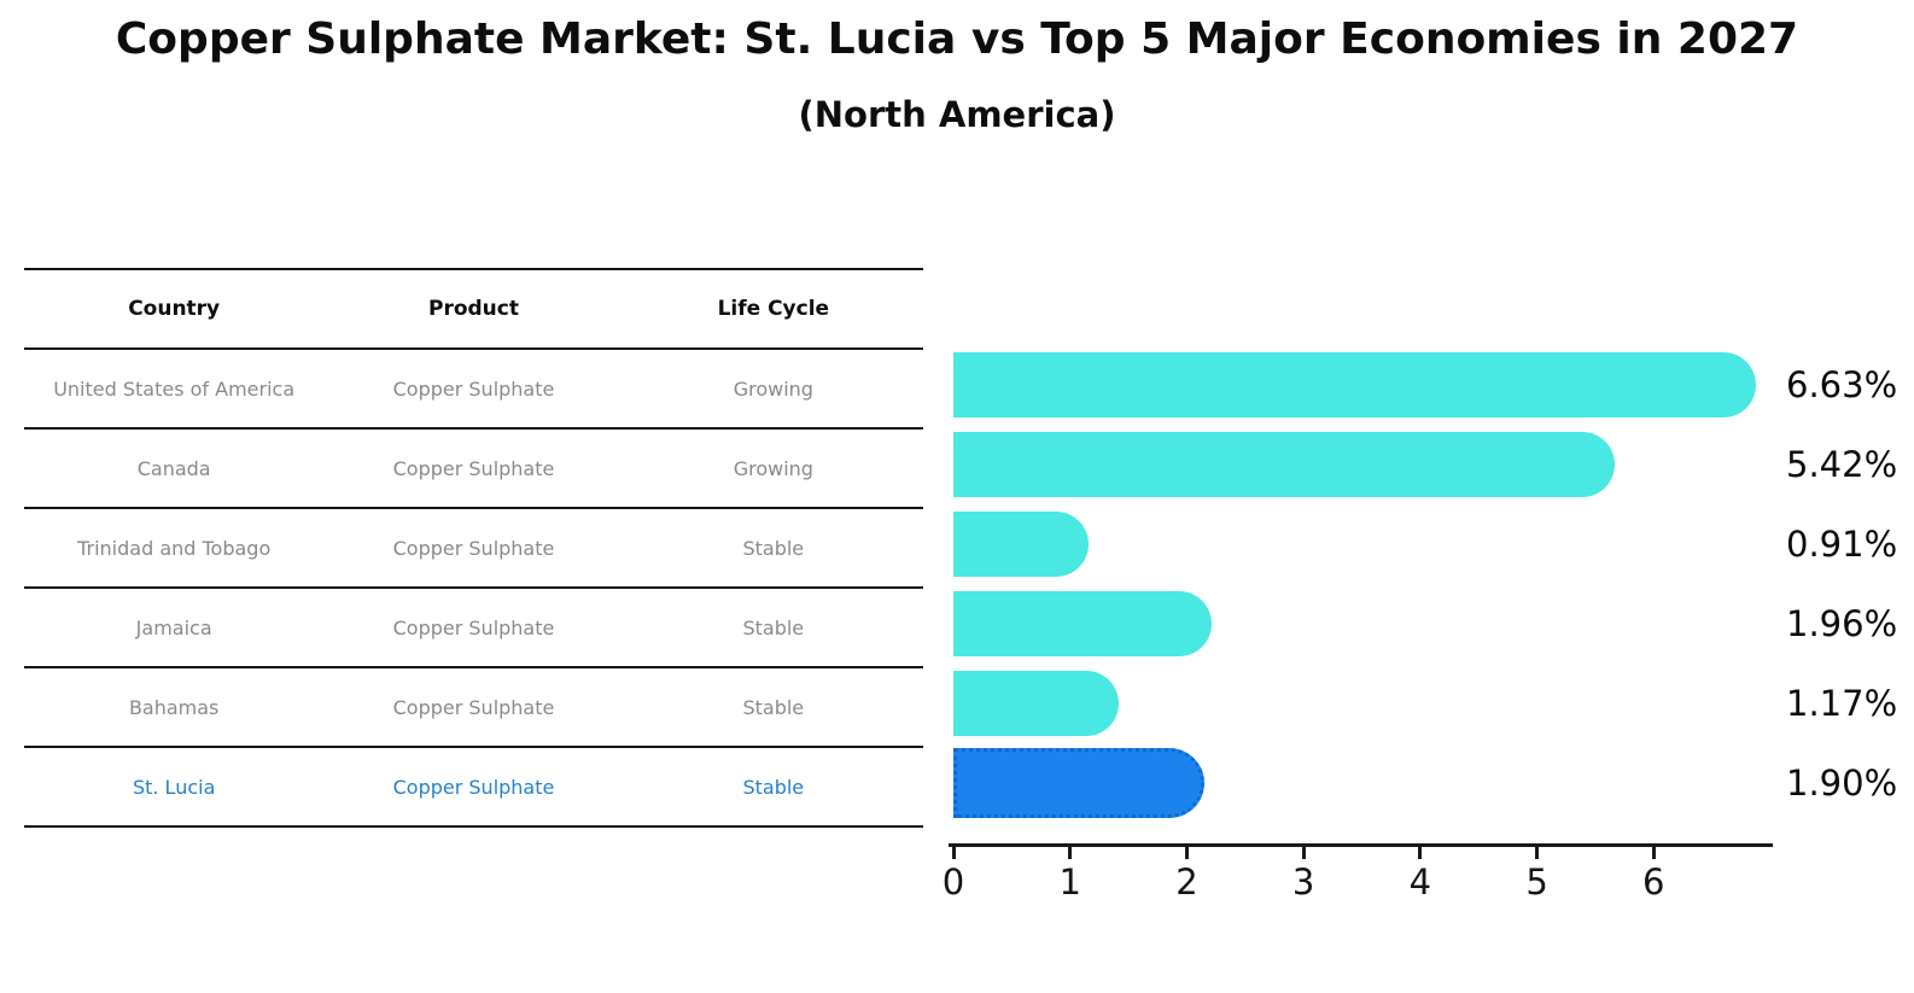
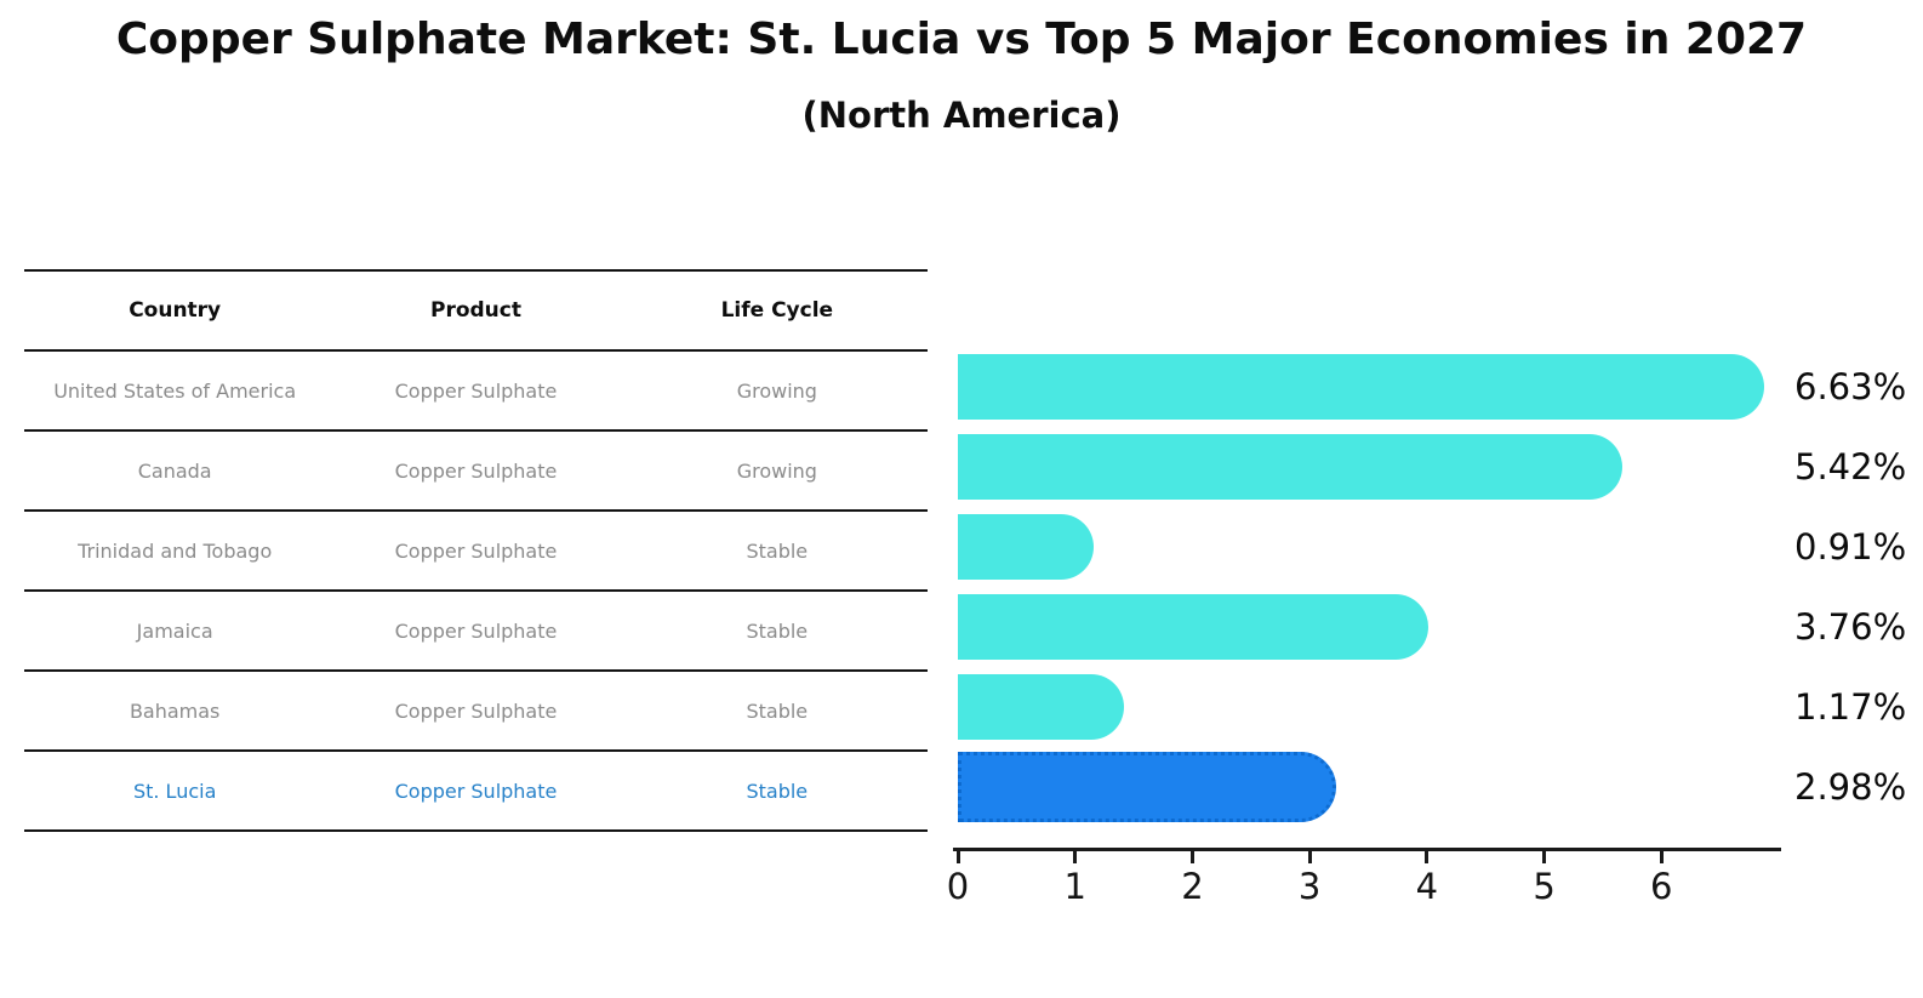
Jamaica: 1.96% -> 3.76%
St. Lucia: 1.90% -> 2.98%
